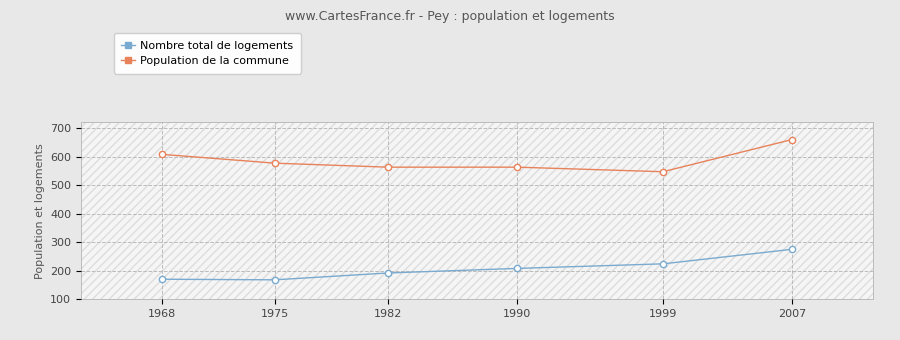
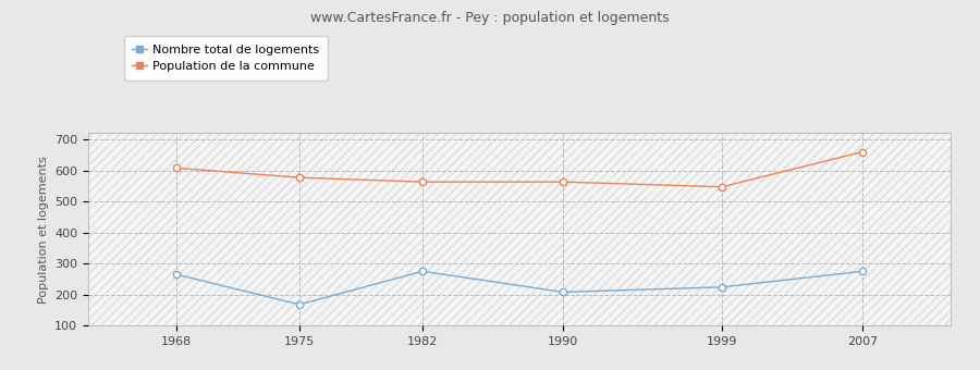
Nombre total de logements/1968: 170 -> 265
Nombre total de logements/1982: 192 -> 275
